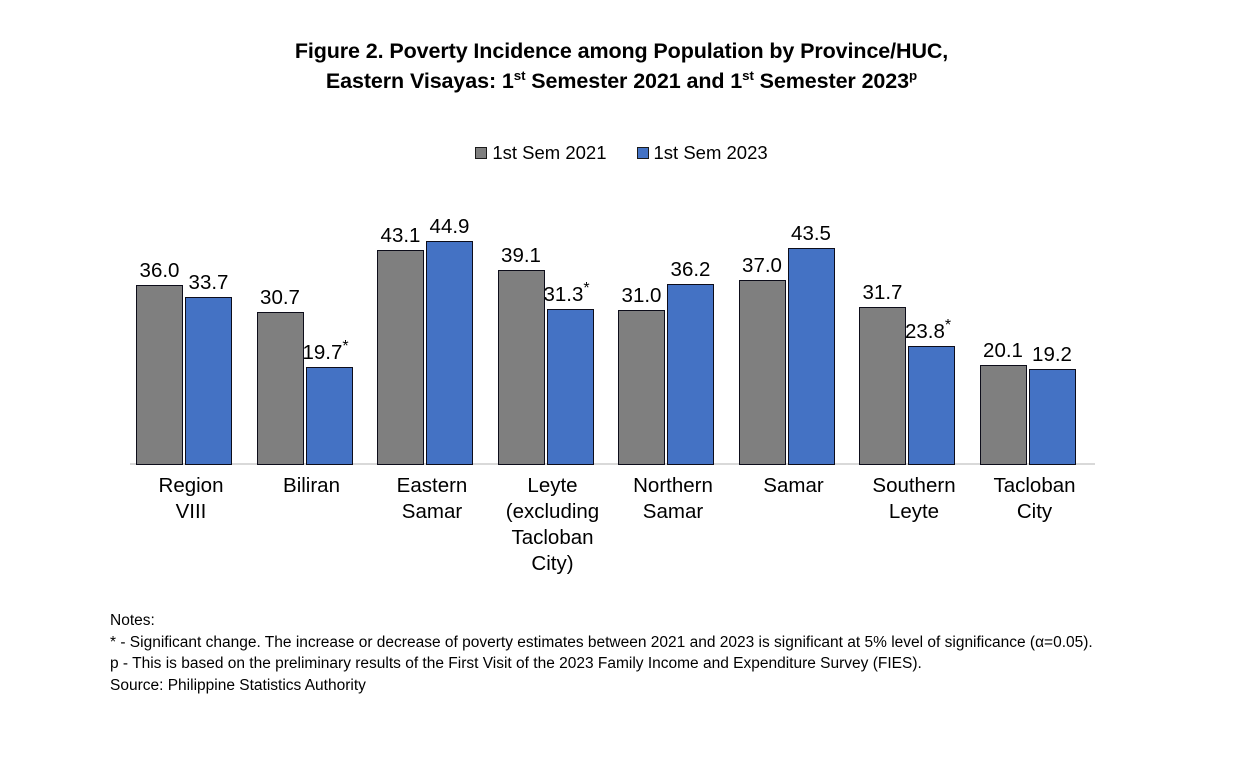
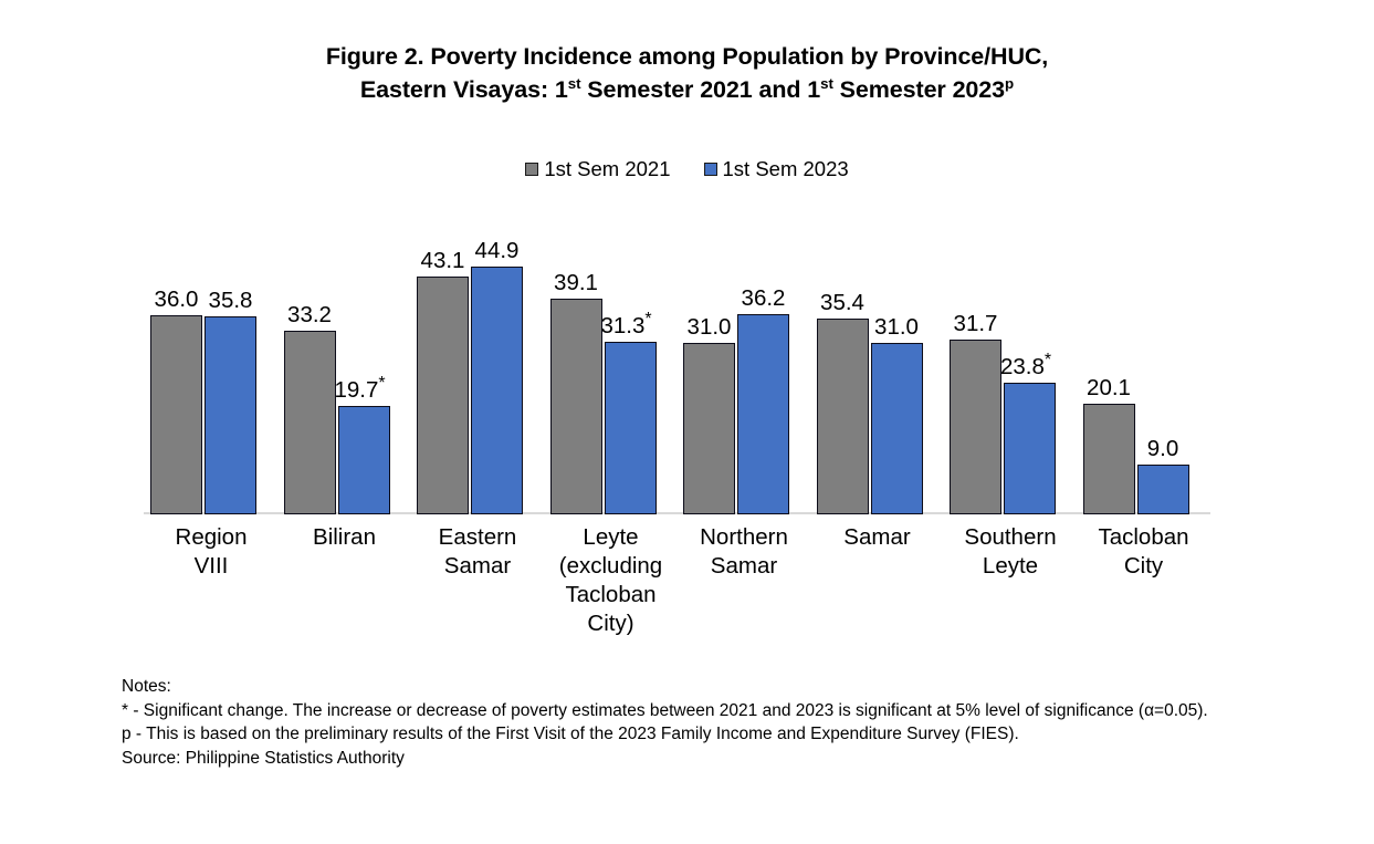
1st Sem 2023/Region VIII: 33.7 -> 35.8
1st Sem 2021/Biliran: 30.7 -> 33.2
1st Sem 2021/Samar: 37.0 -> 35.4
1st Sem 2023/Samar: 43.5 -> 31.0
1st Sem 2023/Tacloban City: 19.2 -> 9.0
